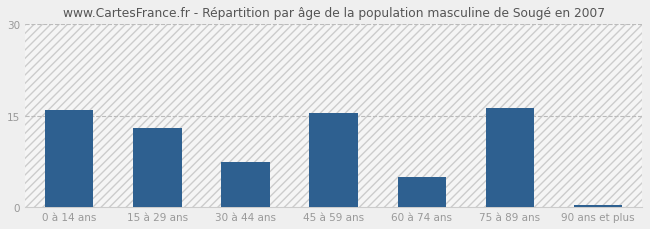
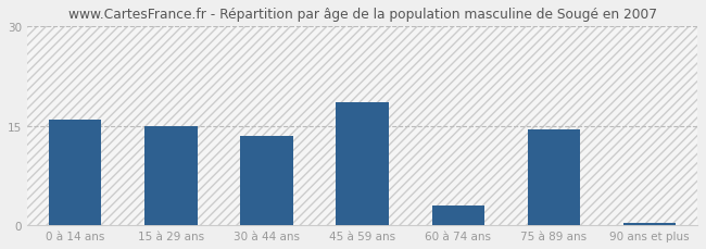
15 à 29 ans: 13.0 -> 15.0
30 à 44 ans: 7.4 -> 13.5
45 à 59 ans: 15.4 -> 18.5
60 à 74 ans: 5.0 -> 3.0
75 à 89 ans: 16.2 -> 14.5
